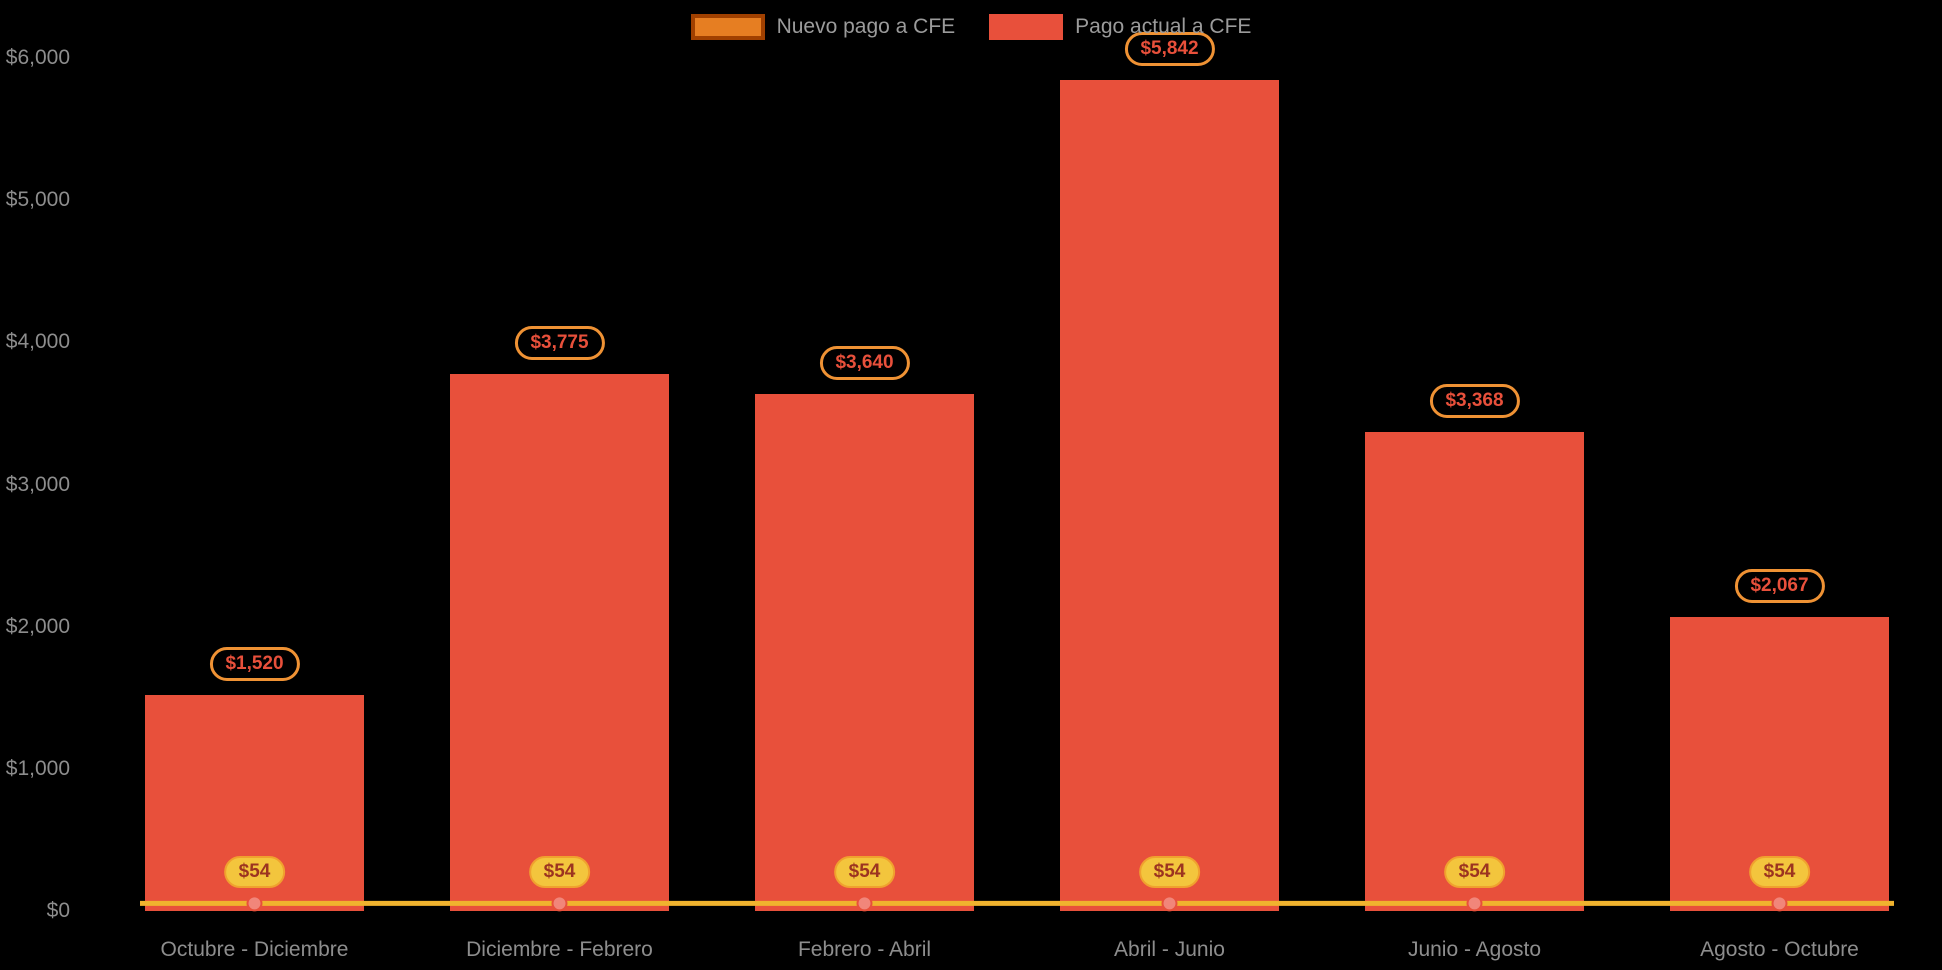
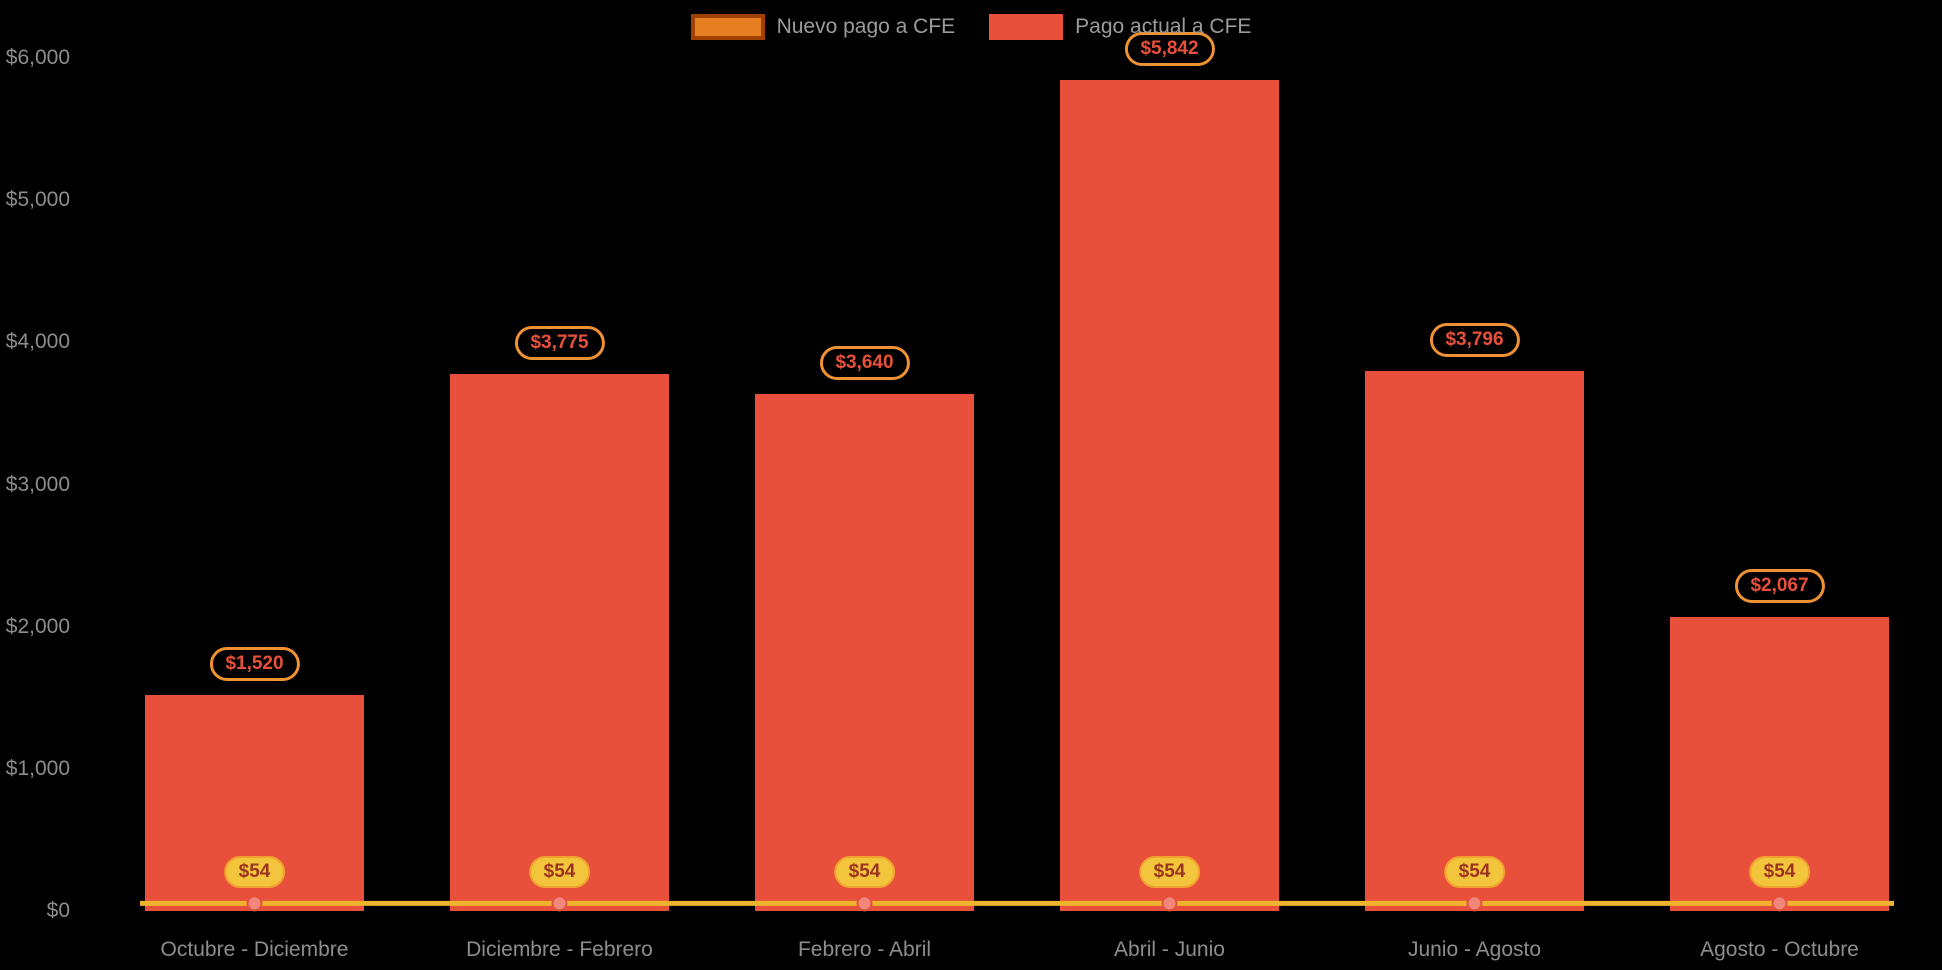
Pago actual a CFE/Junio - Agosto: $3,368 -> $3,796
